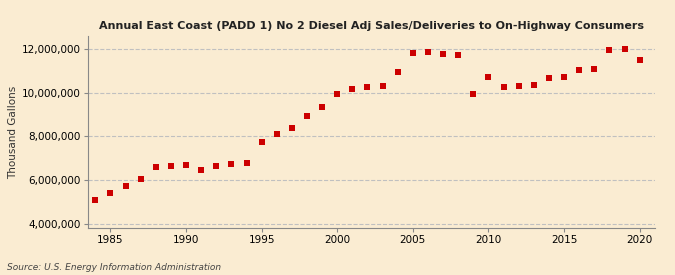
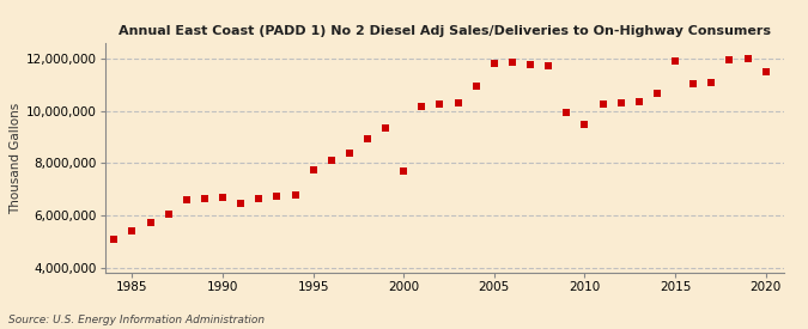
2000: 9,950,000 -> 7,700,000
2010: 10,700,000 -> 9,500,000
2015: 10,700,000 -> 11,900,000
